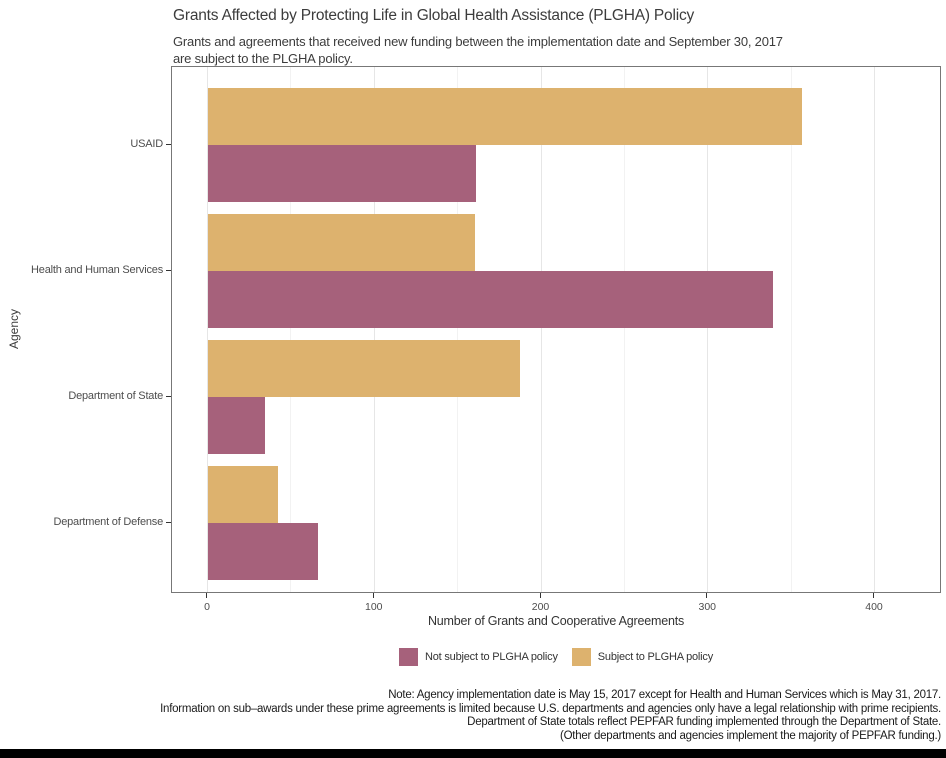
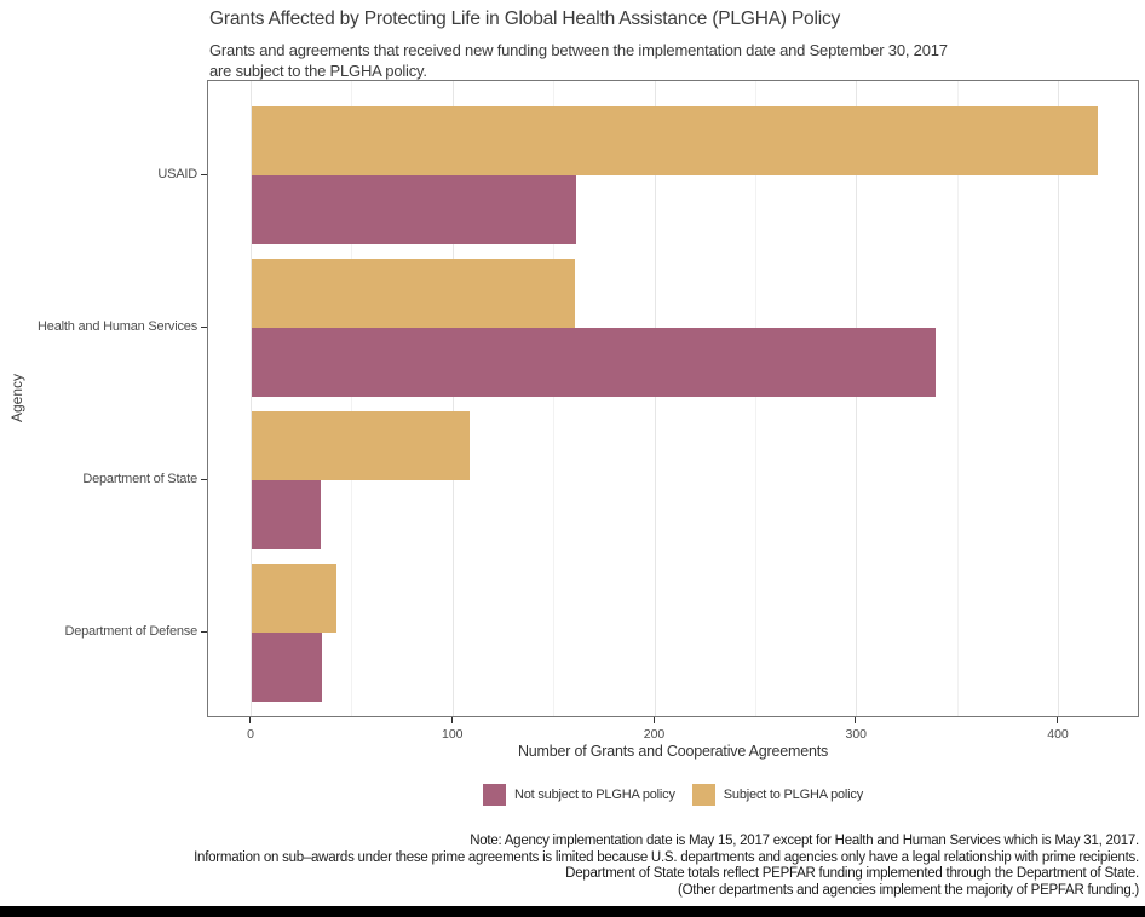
Subject to PLGHA policy/USAID: 356 -> 419
Subject to PLGHA policy/Department of State: 187 -> 108
Not subject to PLGHA policy/Department of Defense: 66 -> 35
